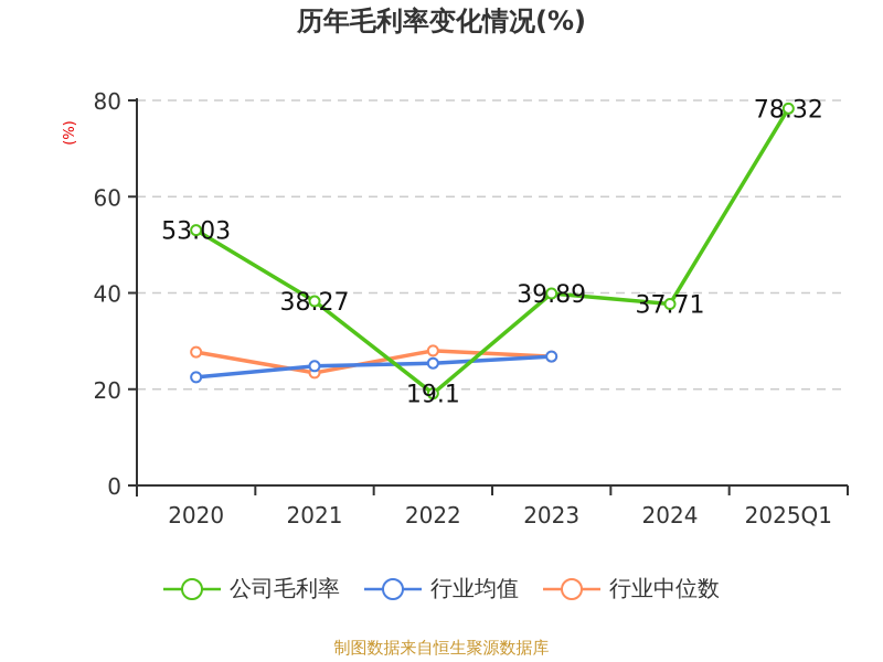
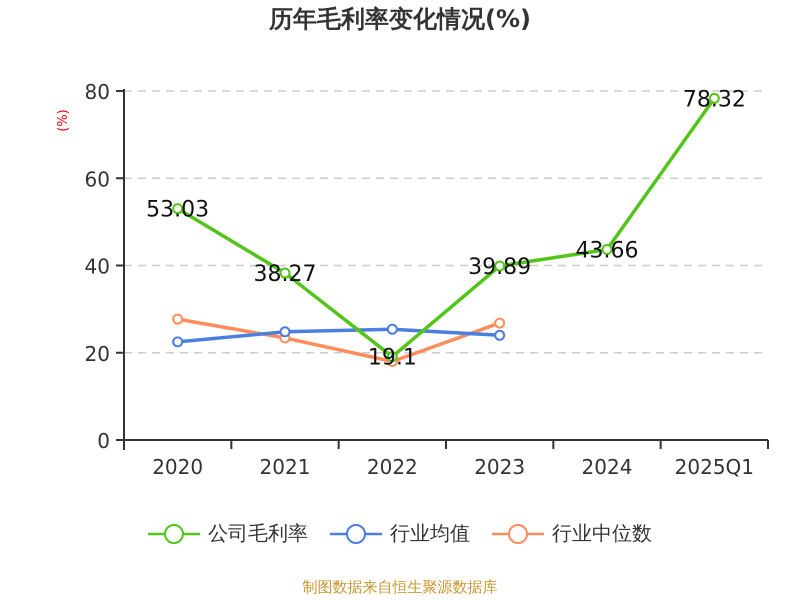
行业中位数/2022: 28 -> 18
行业均值/2023: 27 -> 24
公司毛利率/2024: 37.71 -> 43.66
